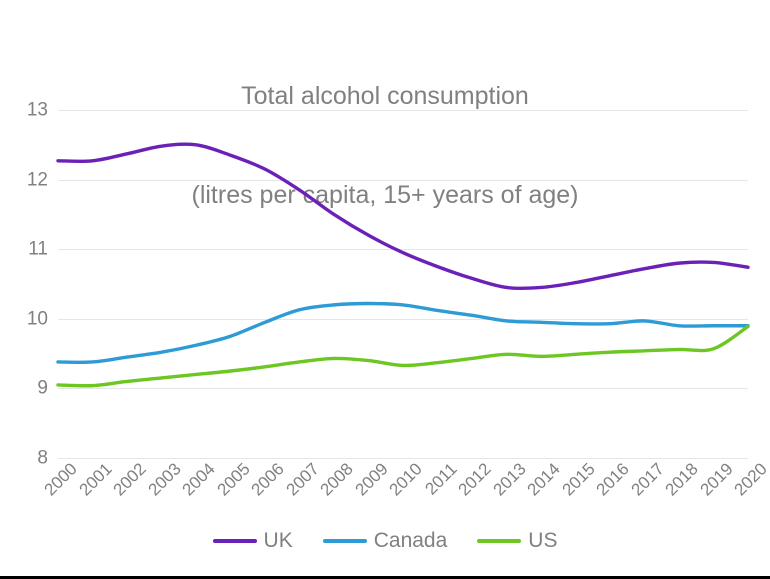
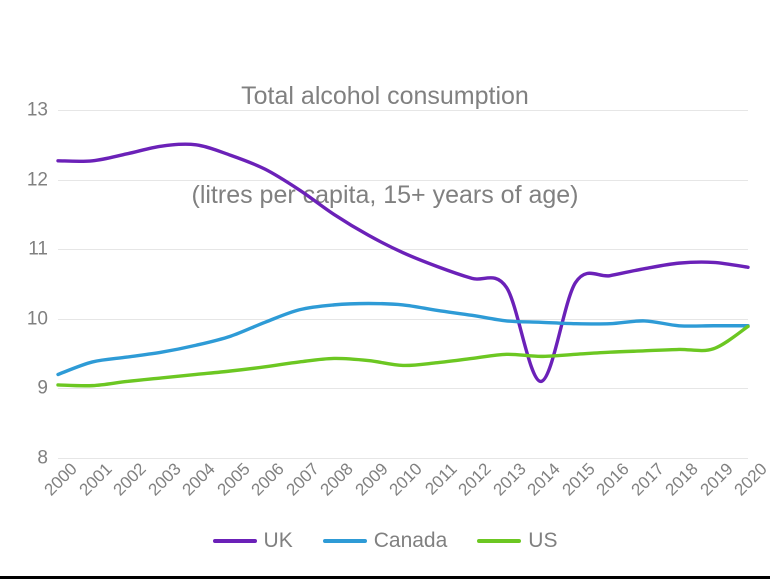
Canada/2000: 9.4 -> 9.2
UK/2014: 10.4 -> 9.1
